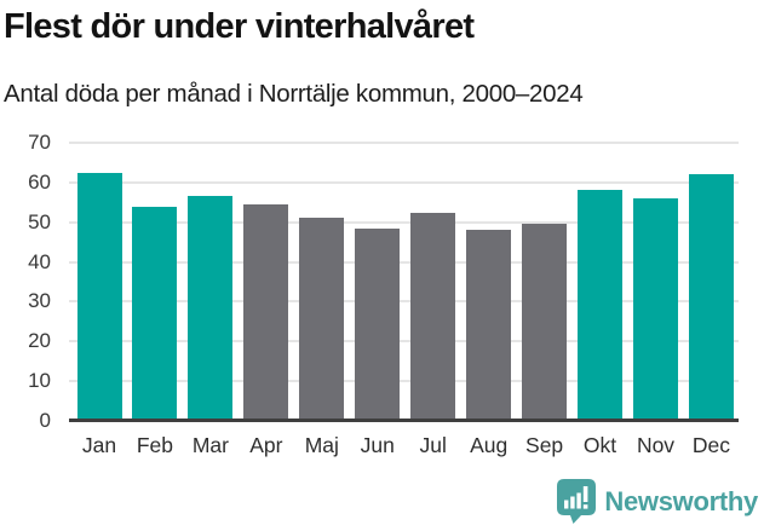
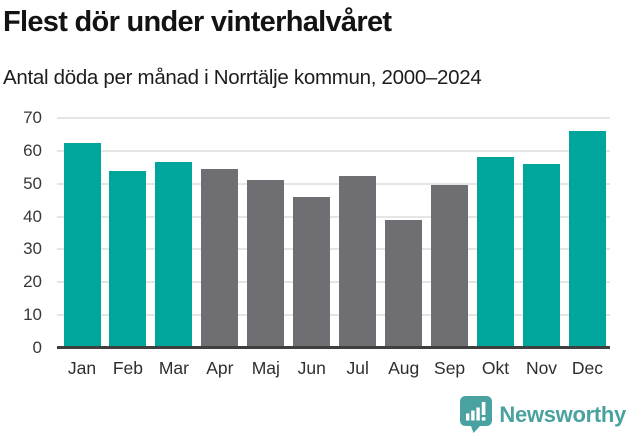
Jun: 48 -> 46
Aug: 48 -> 39
Dec: 62 -> 66
